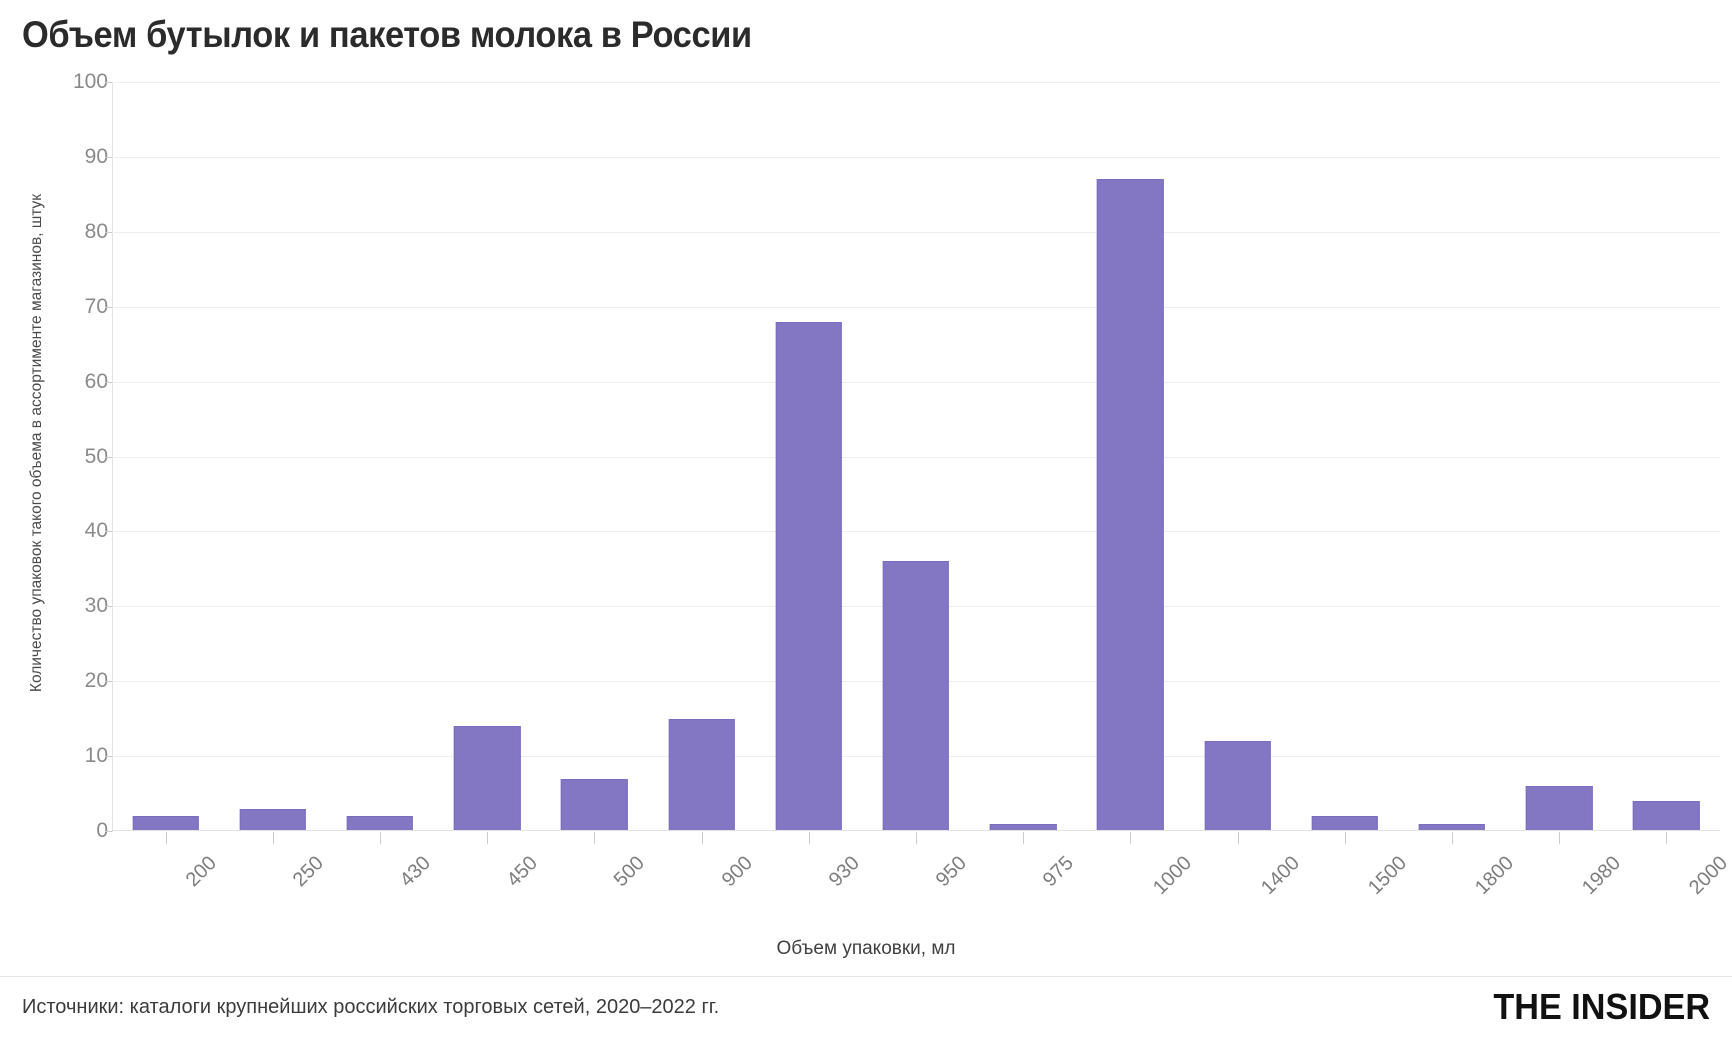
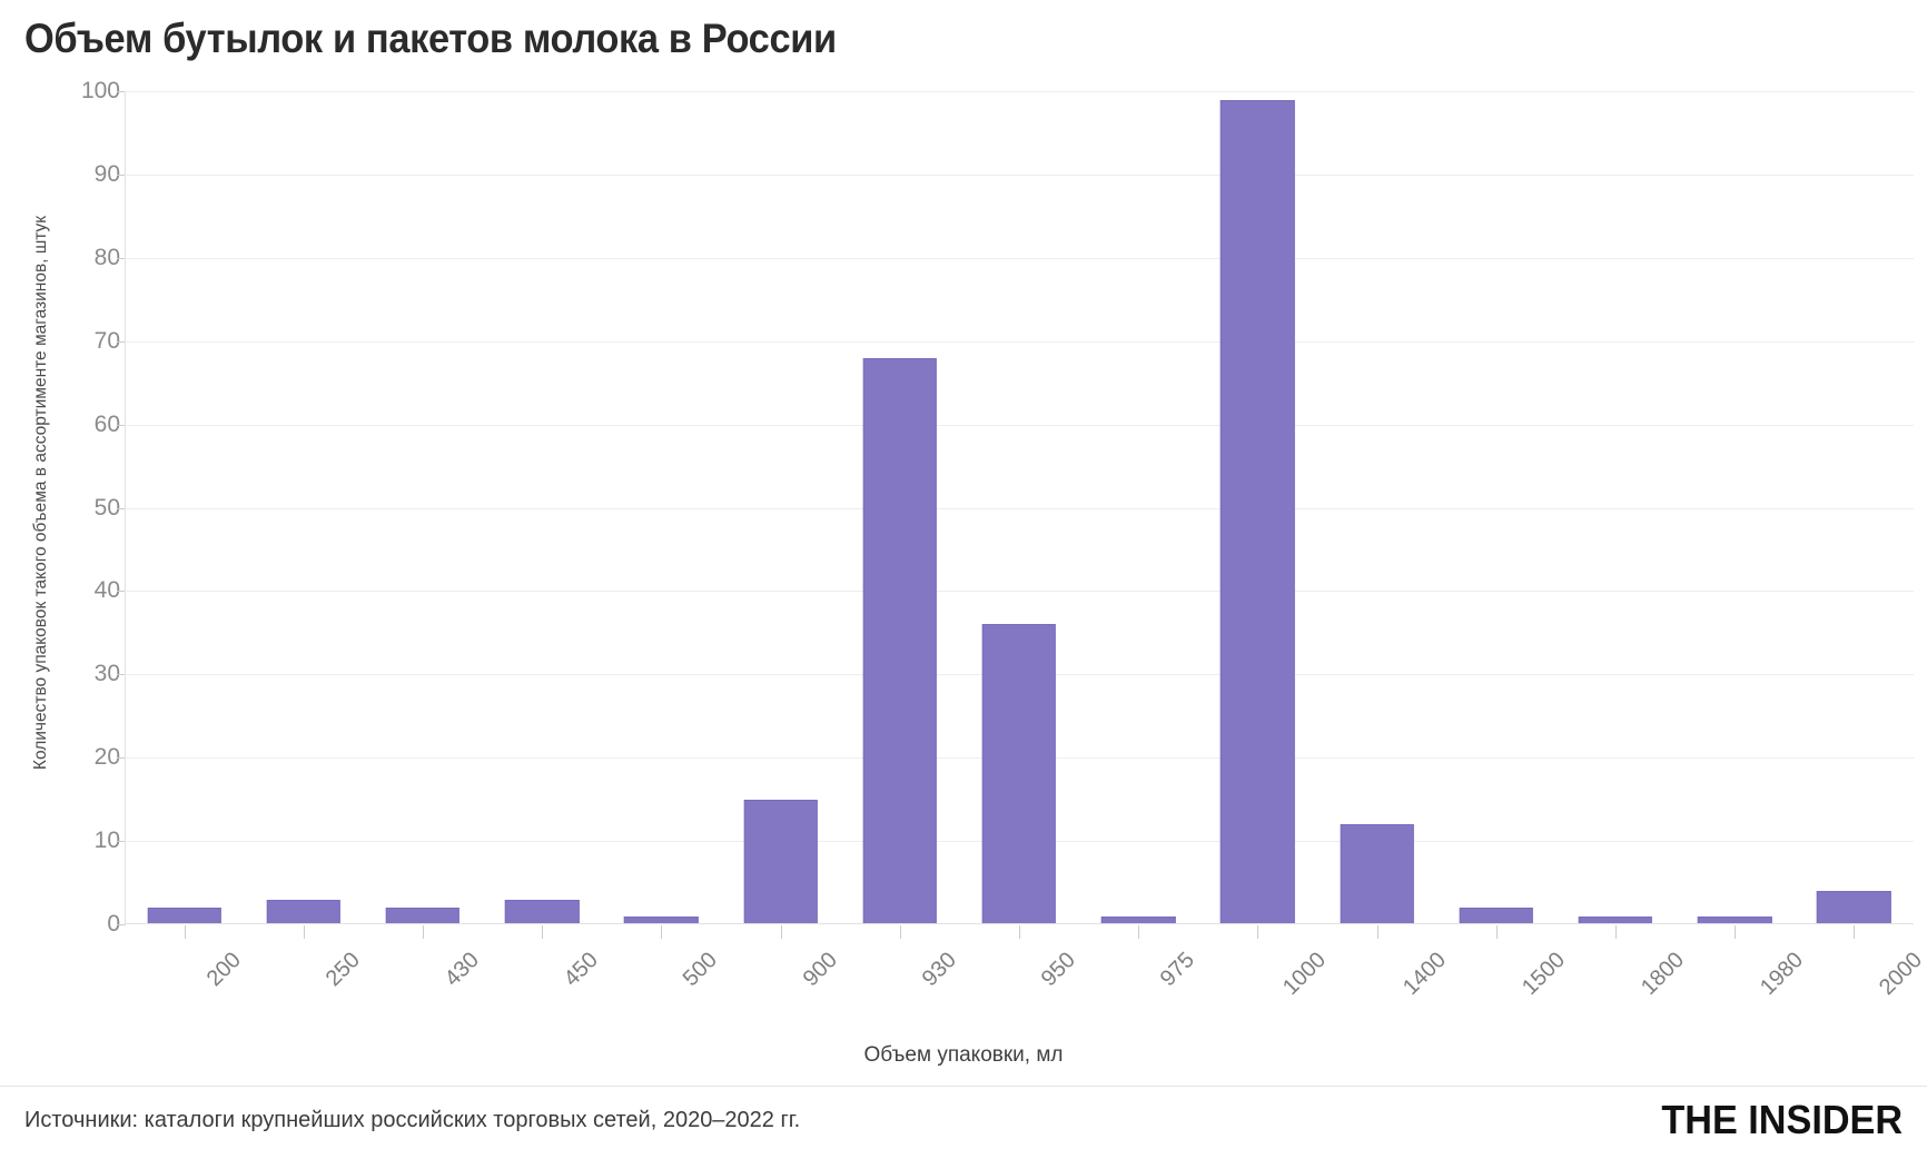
450: 14 -> 3
500: 7 -> 1
1000: 87 -> 99
1980: 6 -> 1
